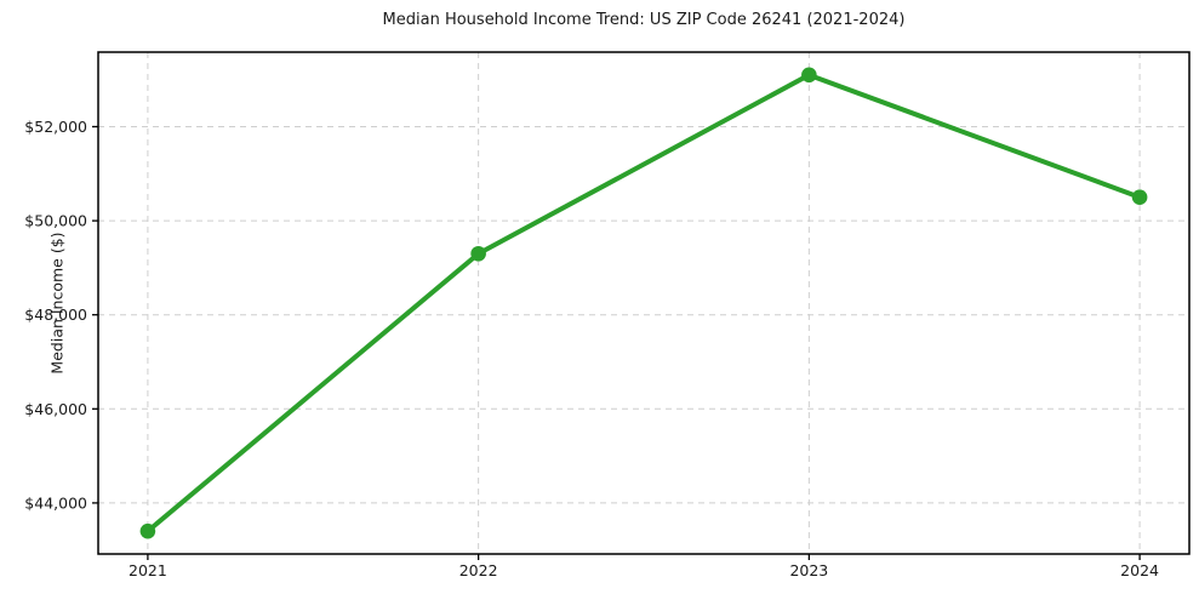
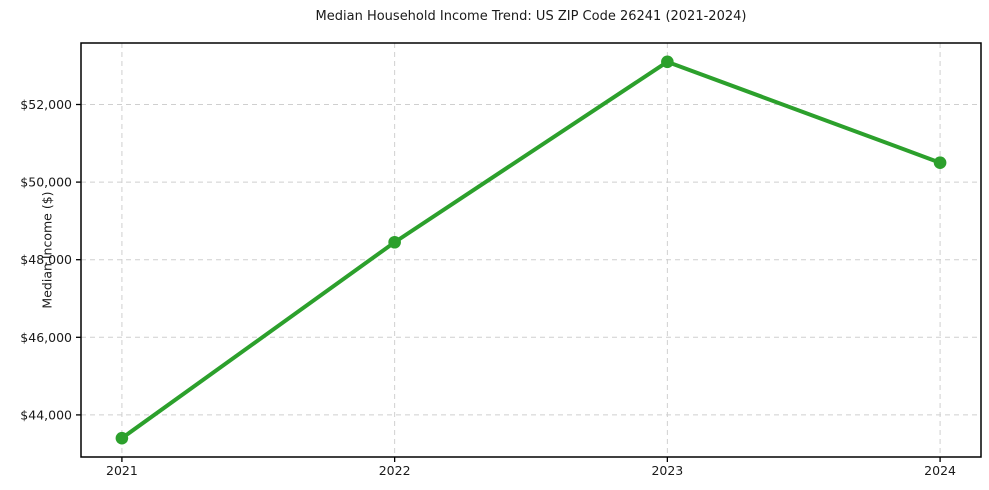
2022: $49300 -> $48400
